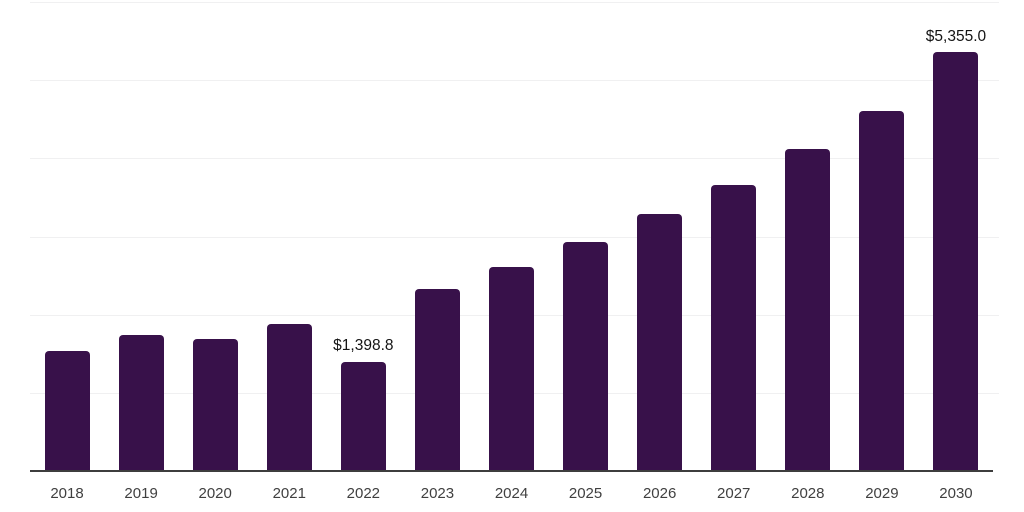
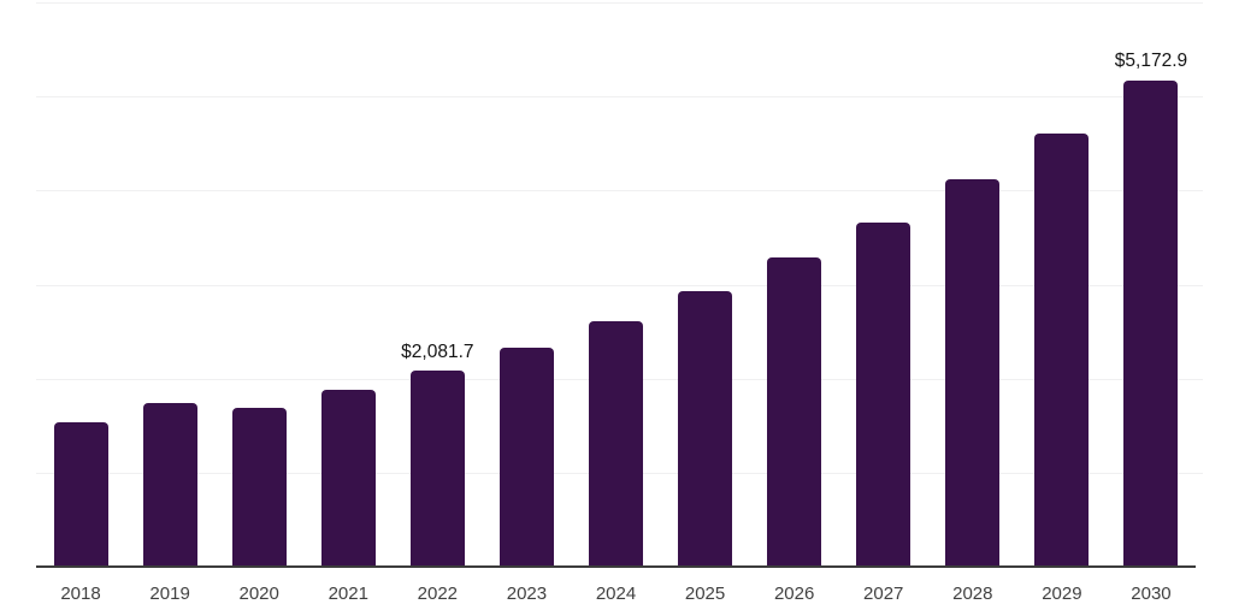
2022: $1,398.8 -> $2,081.7
2030: $5,355.0 -> $5,172.9
